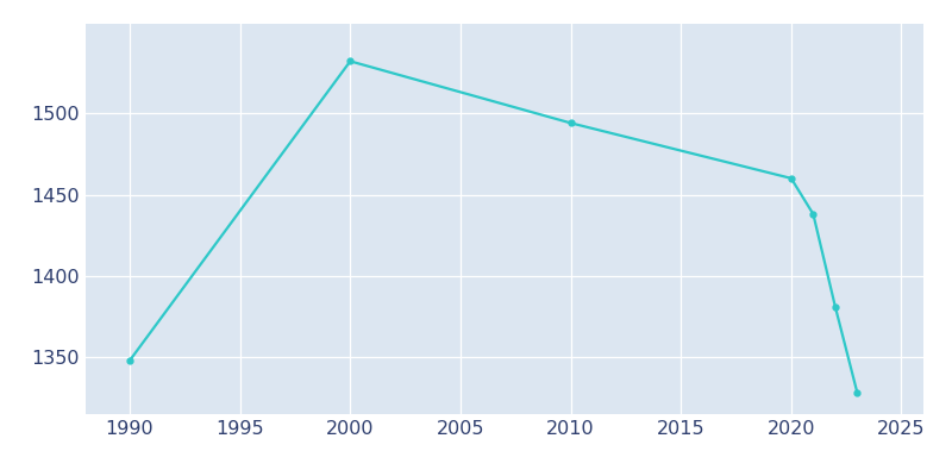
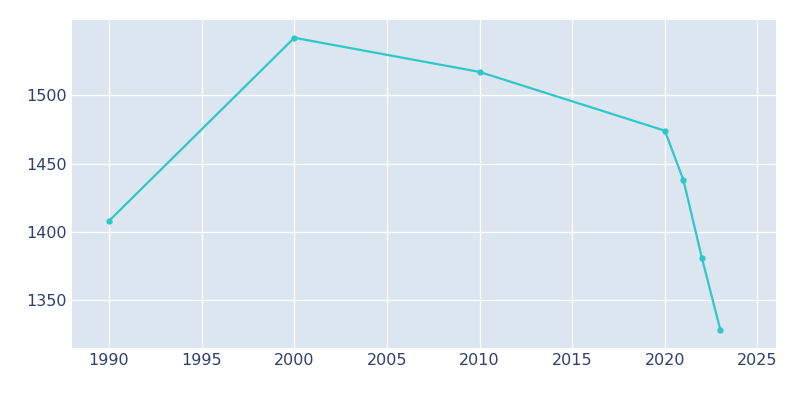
1990: 1348 -> 1408
2000: 1532 -> 1542
2010: 1494 -> 1517
2020: 1460 -> 1474
